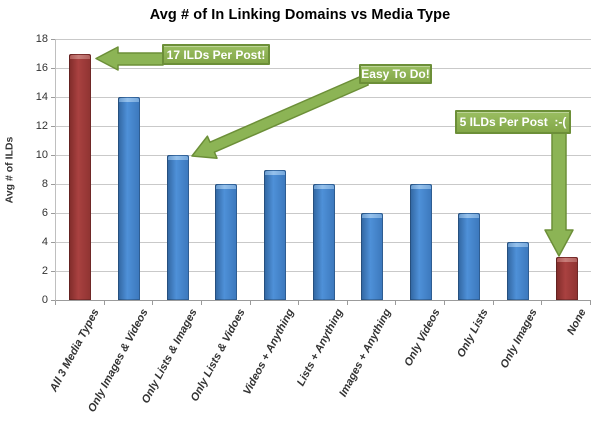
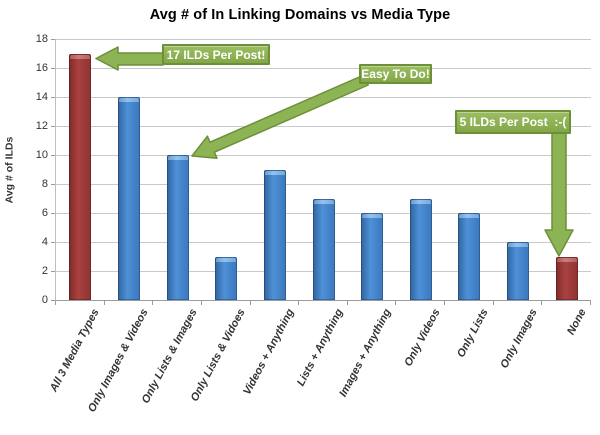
Only Lists & Vidoes: 8 -> 3
Lists + Anything: 8 -> 7
Only Videos: 8 -> 7
